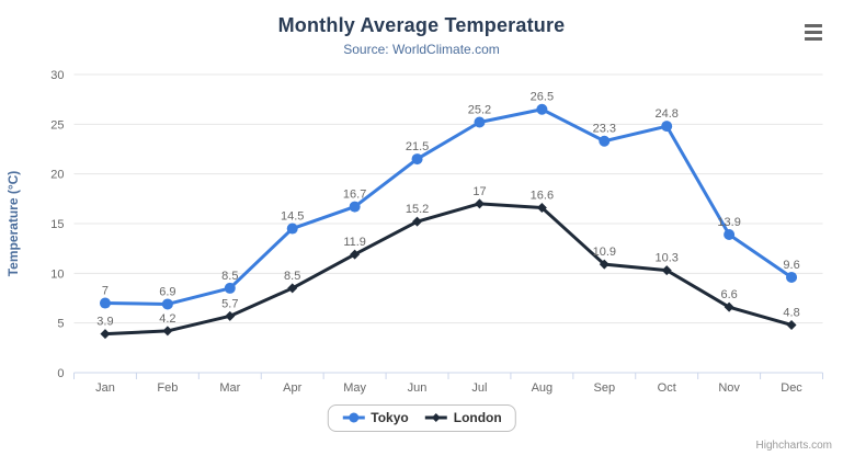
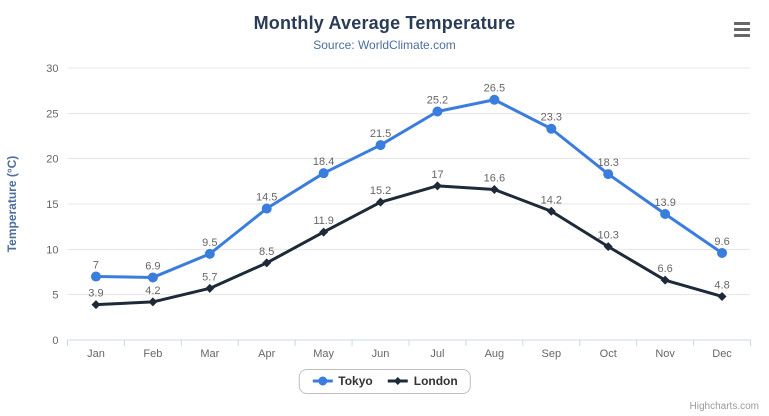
Tokyo/Mar: 8.5 -> 9.5
Tokyo/May: 16.7 -> 18.4
London/Sep: 10.9 -> 14.2
Tokyo/Oct: 24.8 -> 18.3
